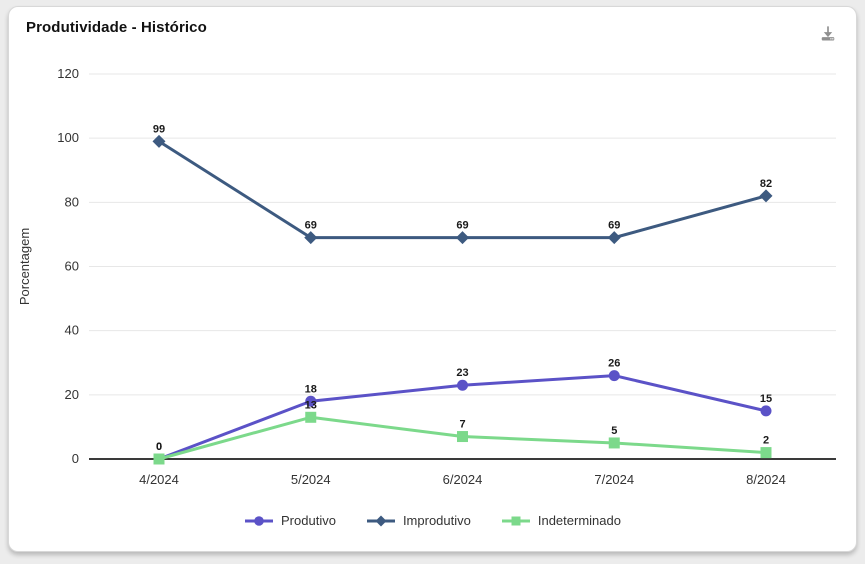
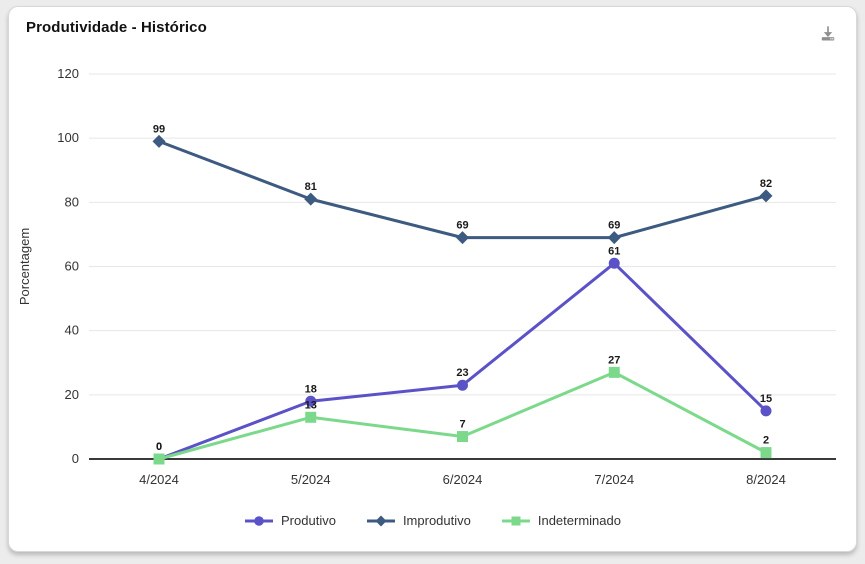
Improdutivo/5/2024: 69 -> 81
Produtivo/7/2024: 26 -> 61
Indeterminado/7/2024: 5 -> 27
